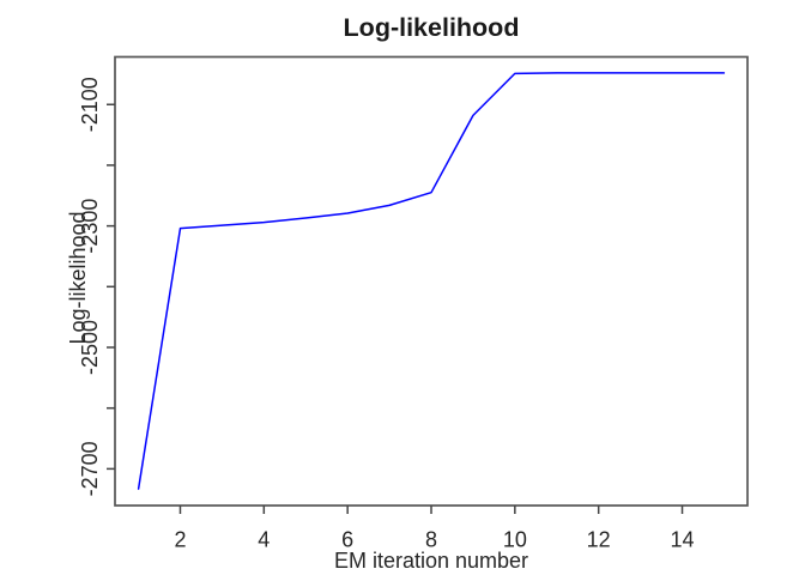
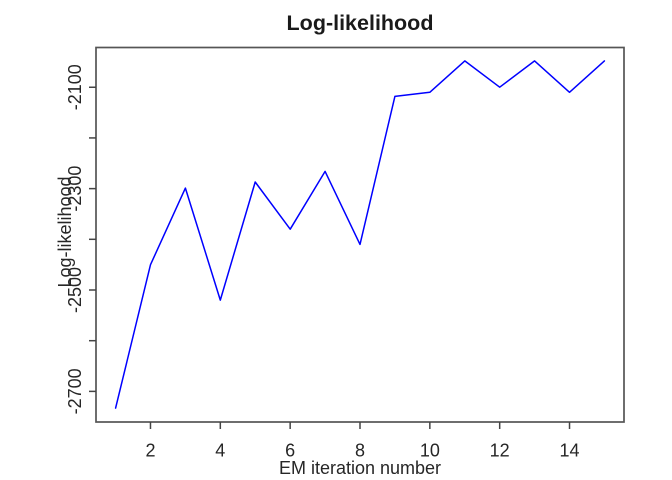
2: -2300 -> -2450
4: -2290 -> -2520
6: -2280 -> -2380
8: -2240 -> -2410
10: -2050 -> -2110
12: -2050 -> -2100
14: -2050 -> -2110
